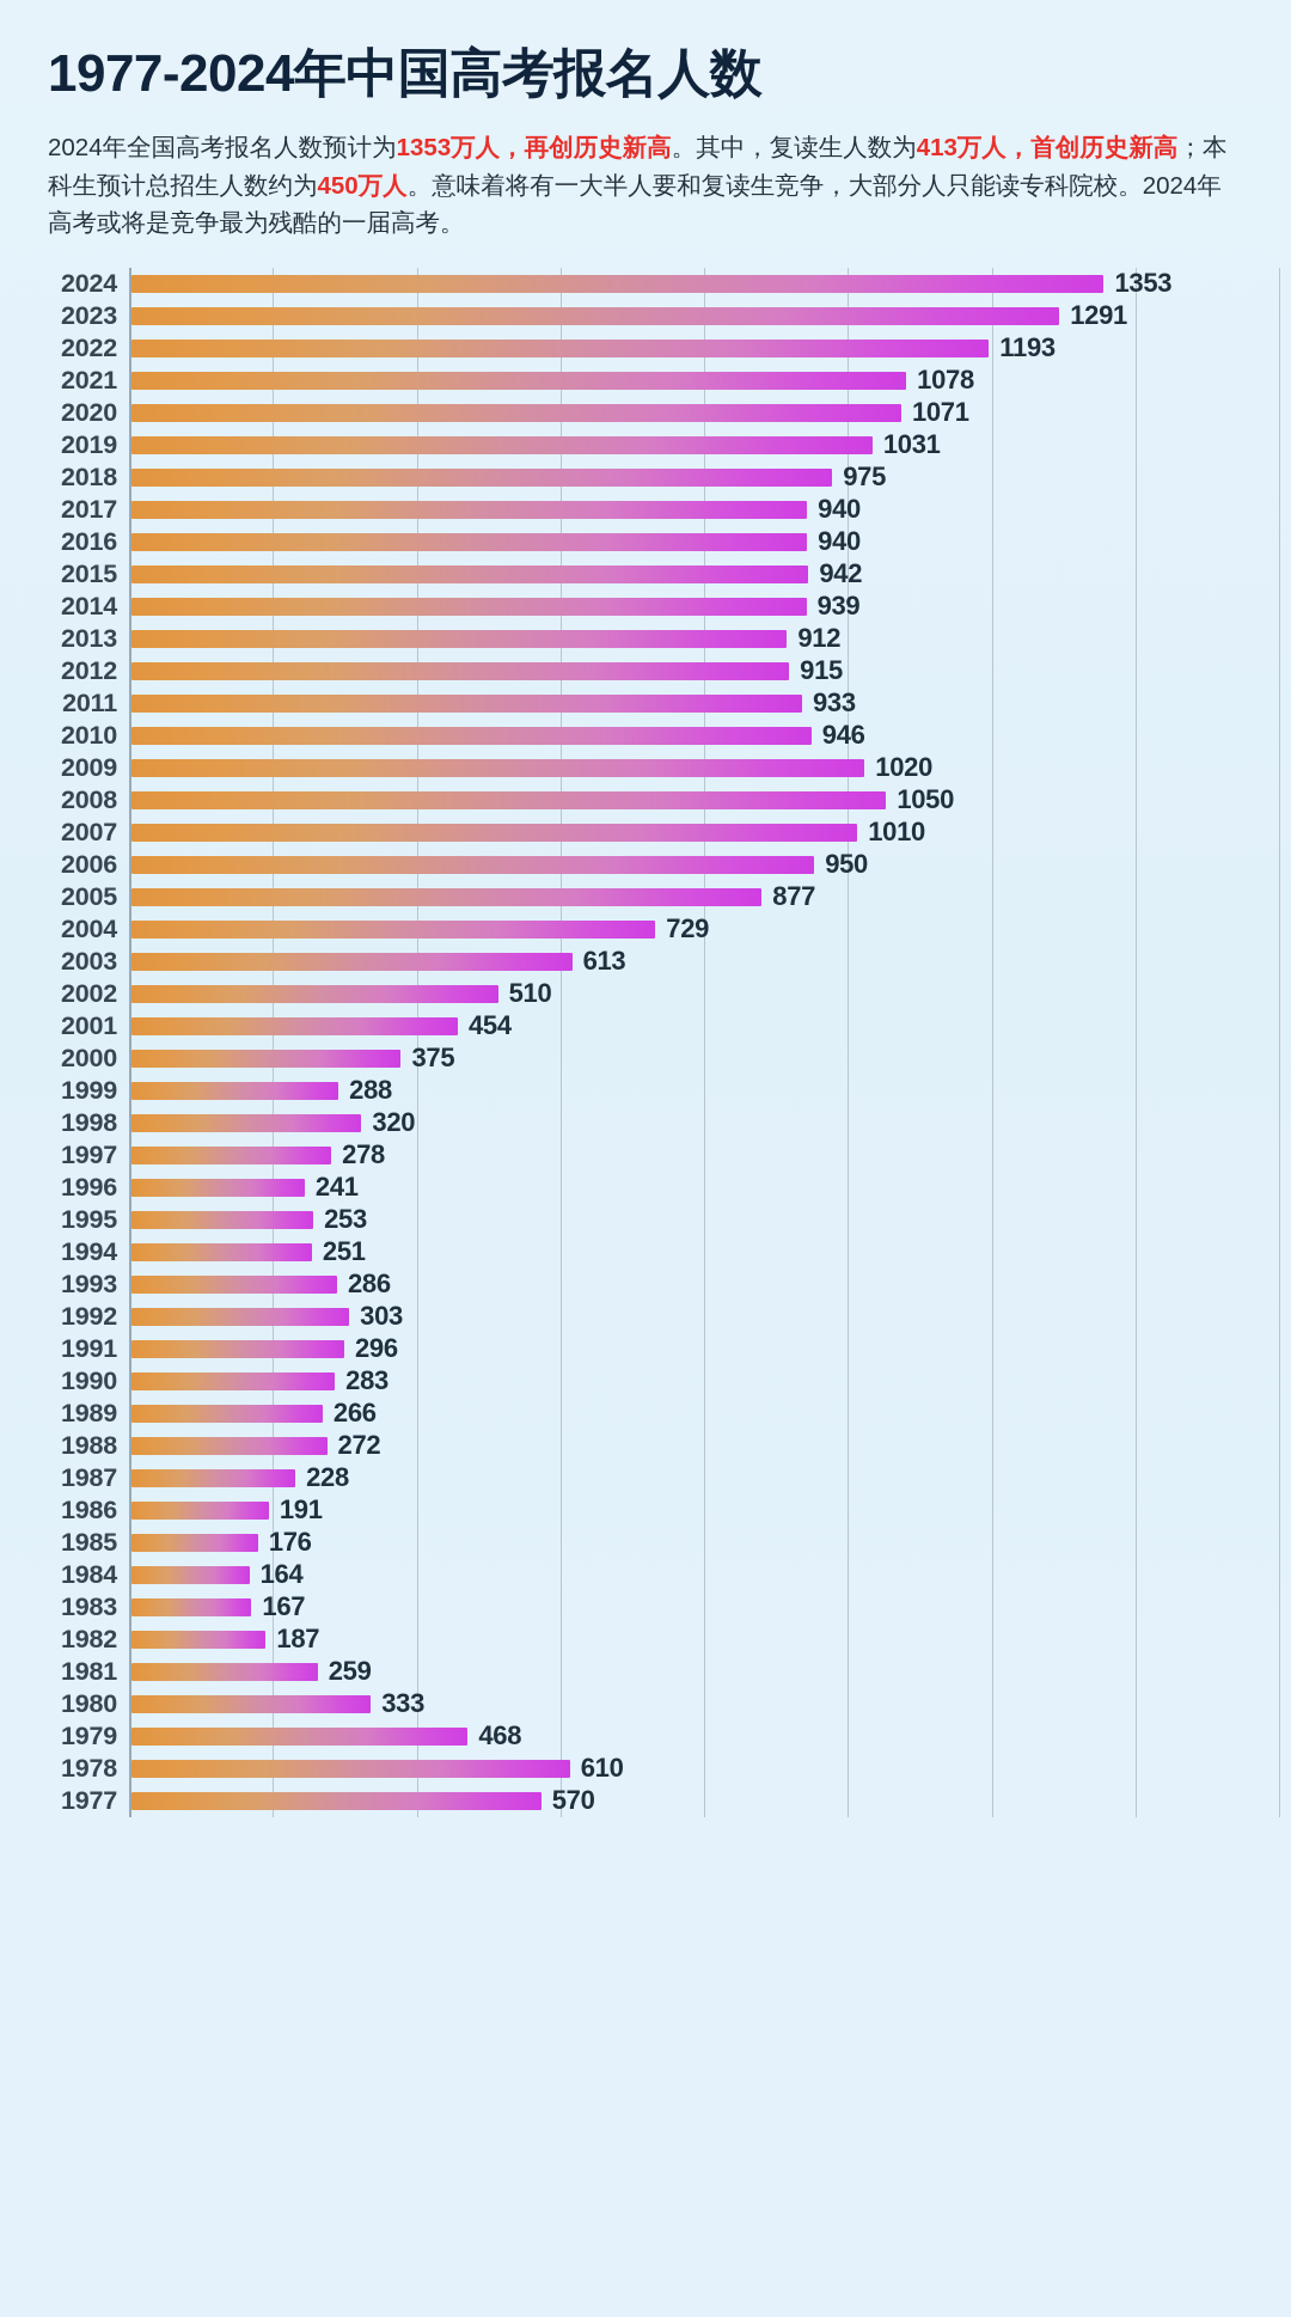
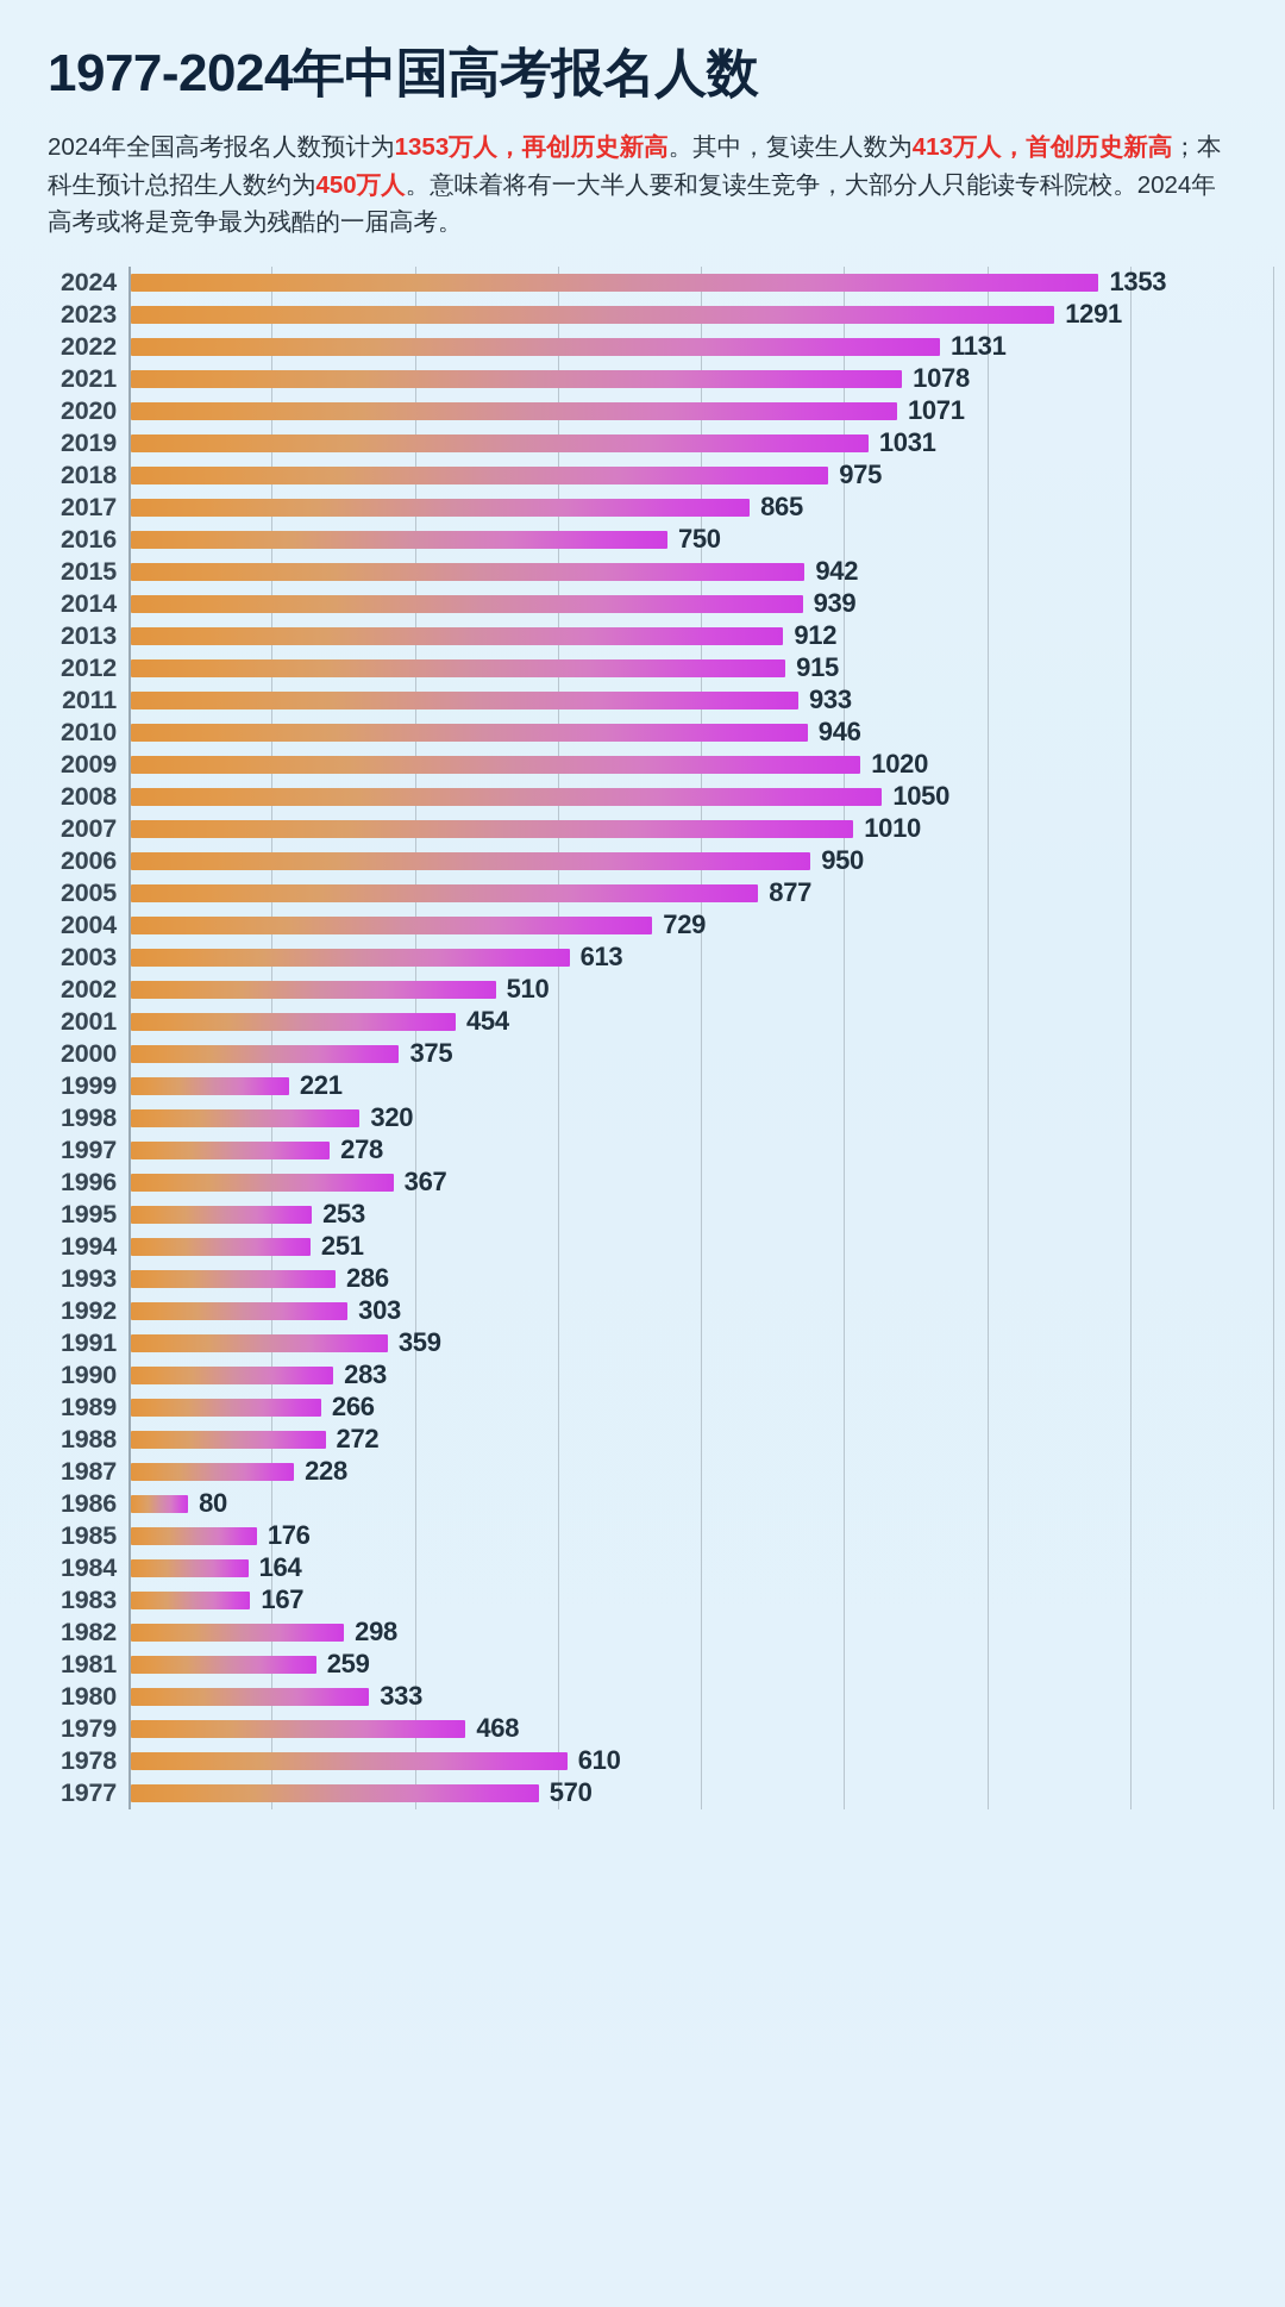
2022: 1193 -> 1131
2017: 940 -> 865
2016: 940 -> 750
1999: 288 -> 221
1996: 241 -> 367
1991: 296 -> 359
1986: 191 -> 80
1982: 187 -> 298
